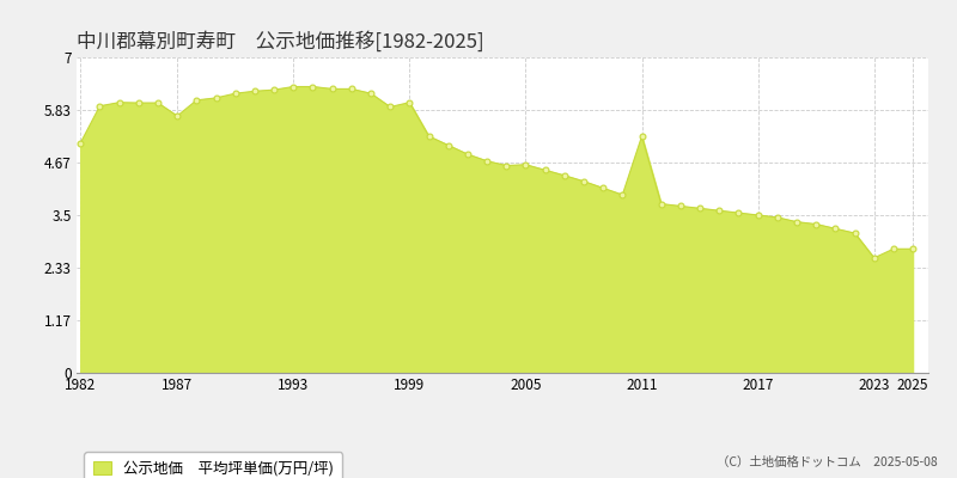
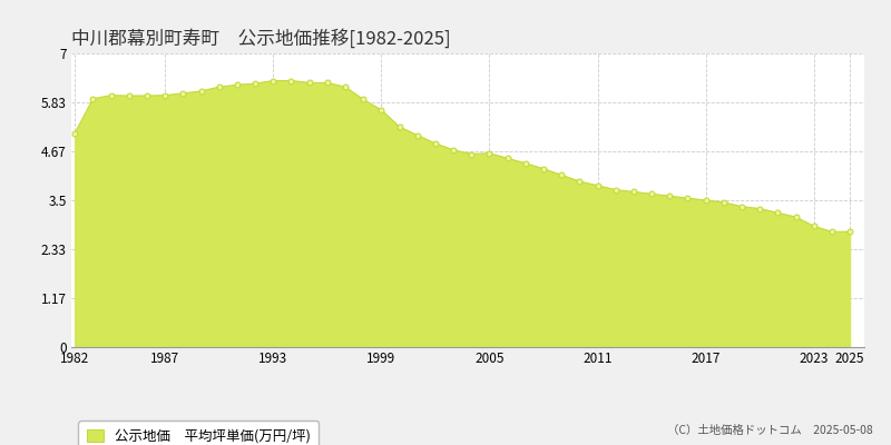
1987: 5.70 -> 6.00
1999: 6.00 -> 5.65
2011: 5.25 -> 3.85
2023: 2.55 -> 2.88
